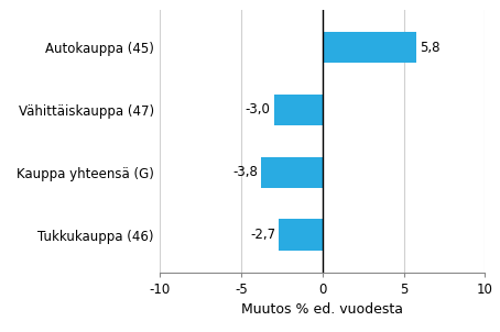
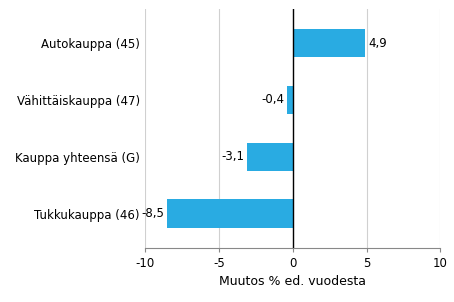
Autokauppa (45): 5,8 -> 4,9
Vähittäiskauppa (47): -3,0 -> -0,4
Kauppa yhteensä (G): -3,8 -> -3,1
Tukkukauppa (46): -2,7 -> -8,5
